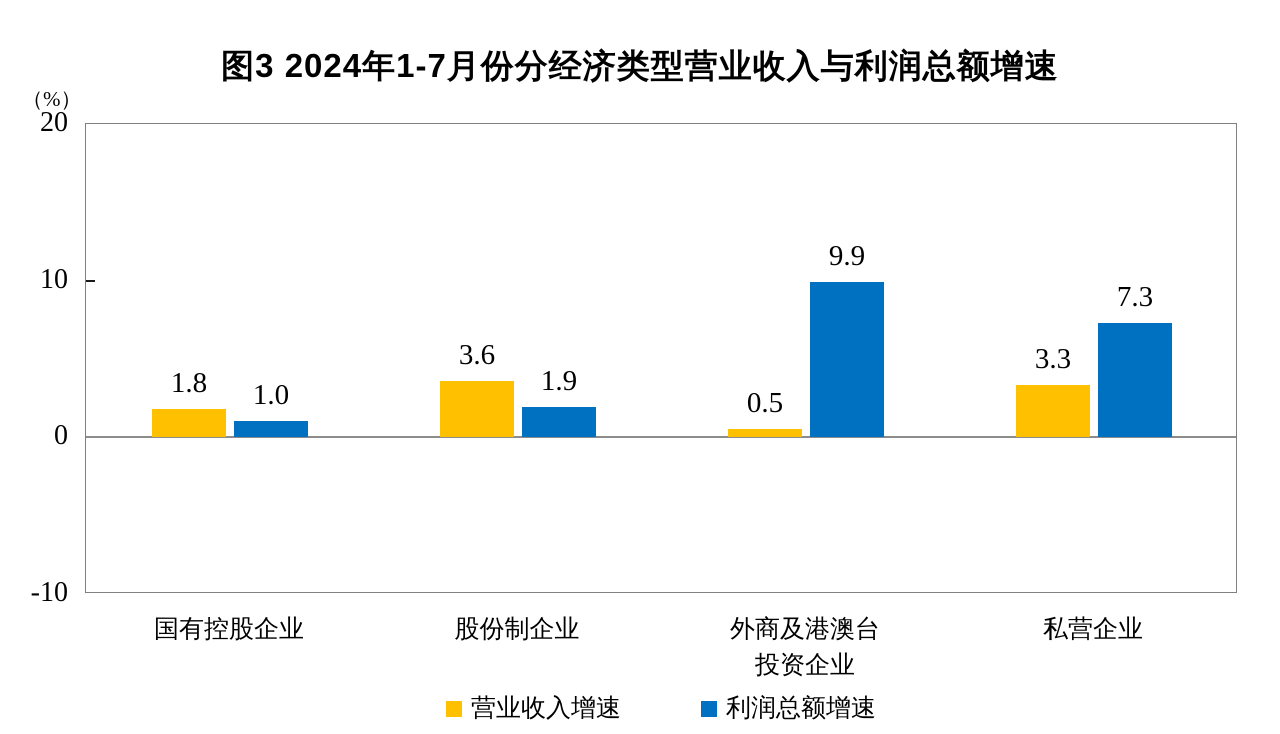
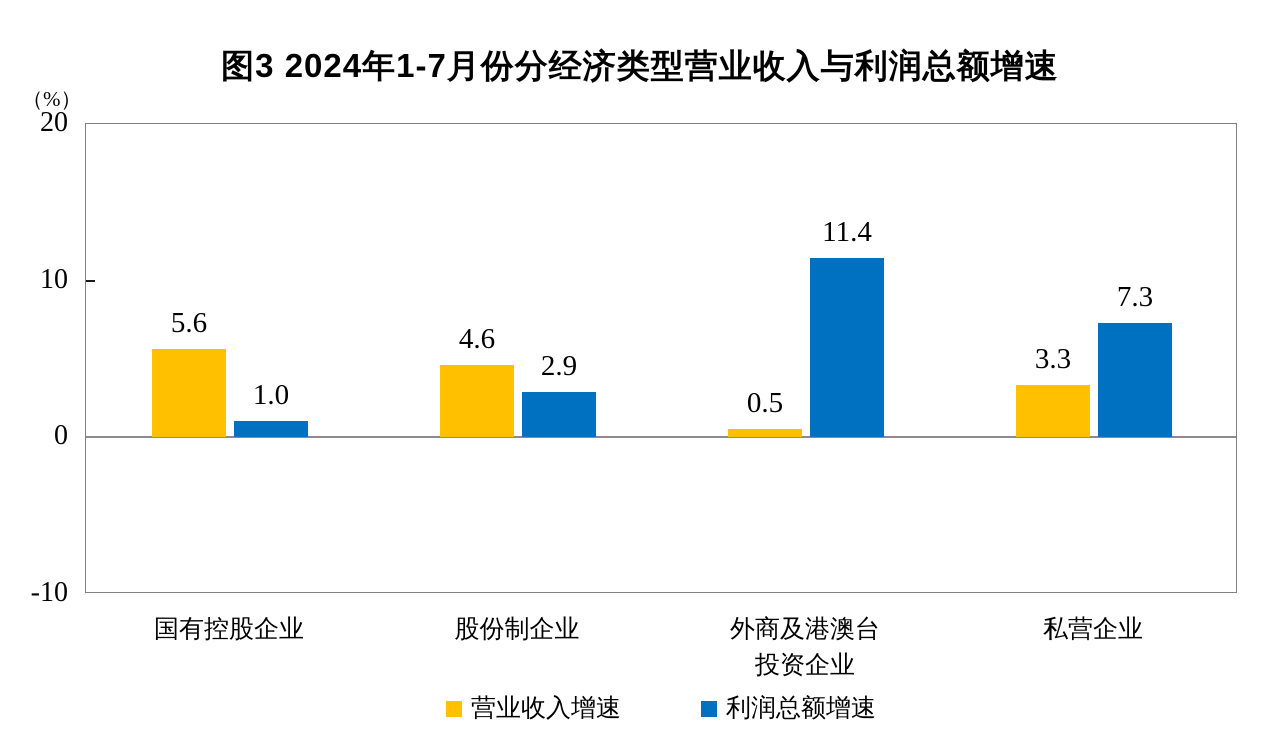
营业收入增速/国有控股企业: 1.8 -> 5.6
营业收入增速/股份制企业: 3.6 -> 4.6
利润总额增速/股份制企业: 1.9 -> 2.9
利润总额增速/外商及港澳台投资企业: 9.9 -> 11.4
